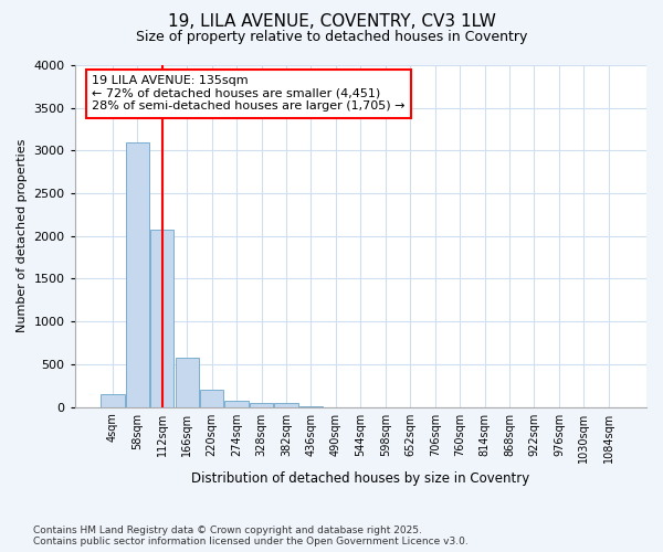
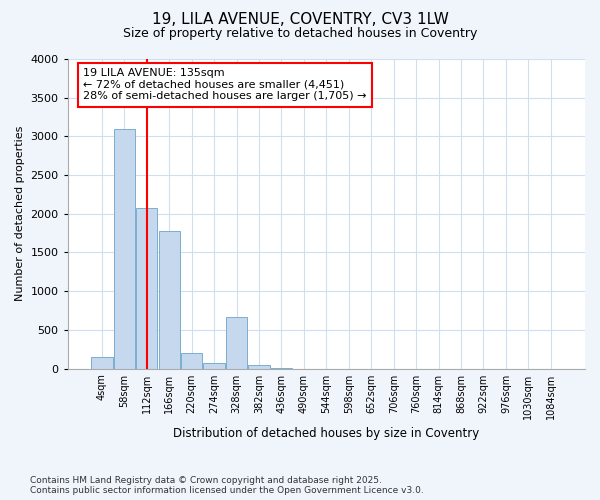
166sqm: 580 -> 1780
328sqm: 50 -> 660
